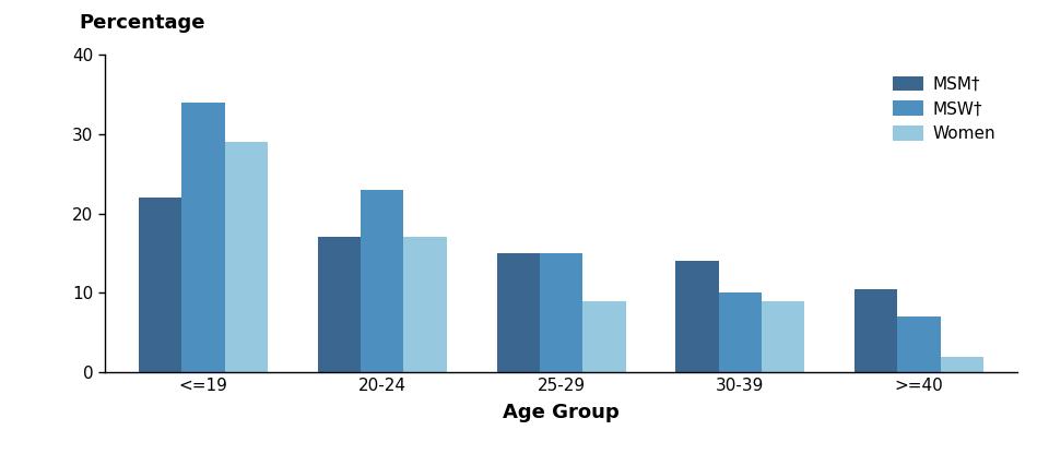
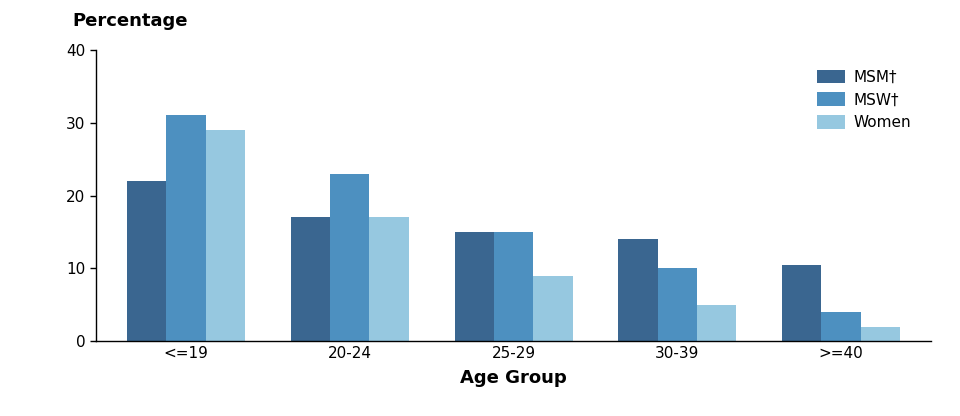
MSW†/<=19: 34 -> 31
Women/30-39: 9 -> 5
MSW†/>=40: 7 -> 4
